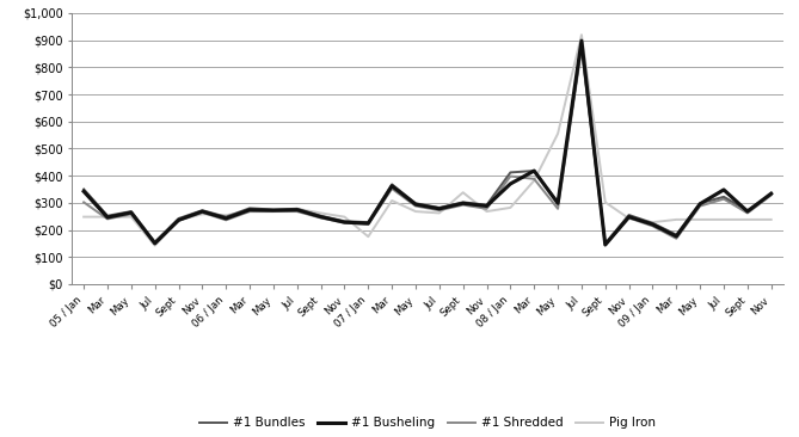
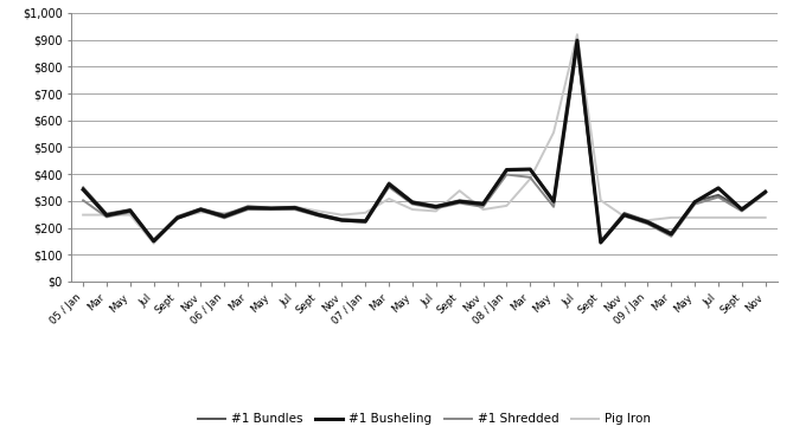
Pig Iron/07 / Jan: $175 -> $256
#1 Busheling/08 / Jan: $370 -> $416
